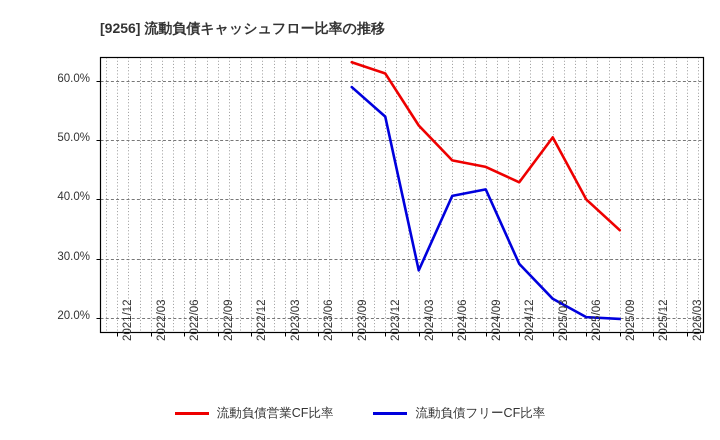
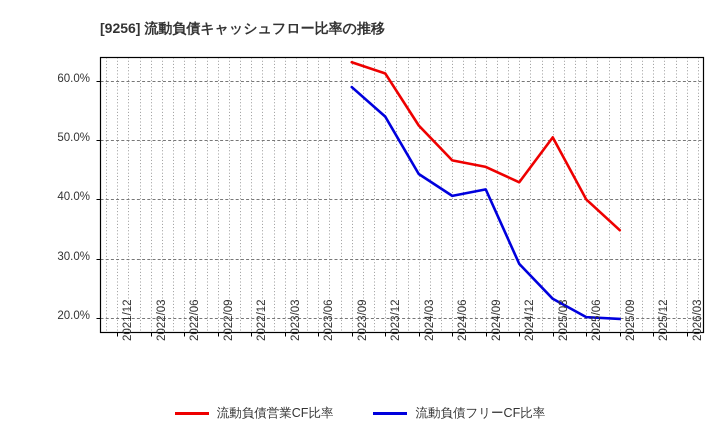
流動負債フリーCF比率/2024/03: 28% -> 44%
